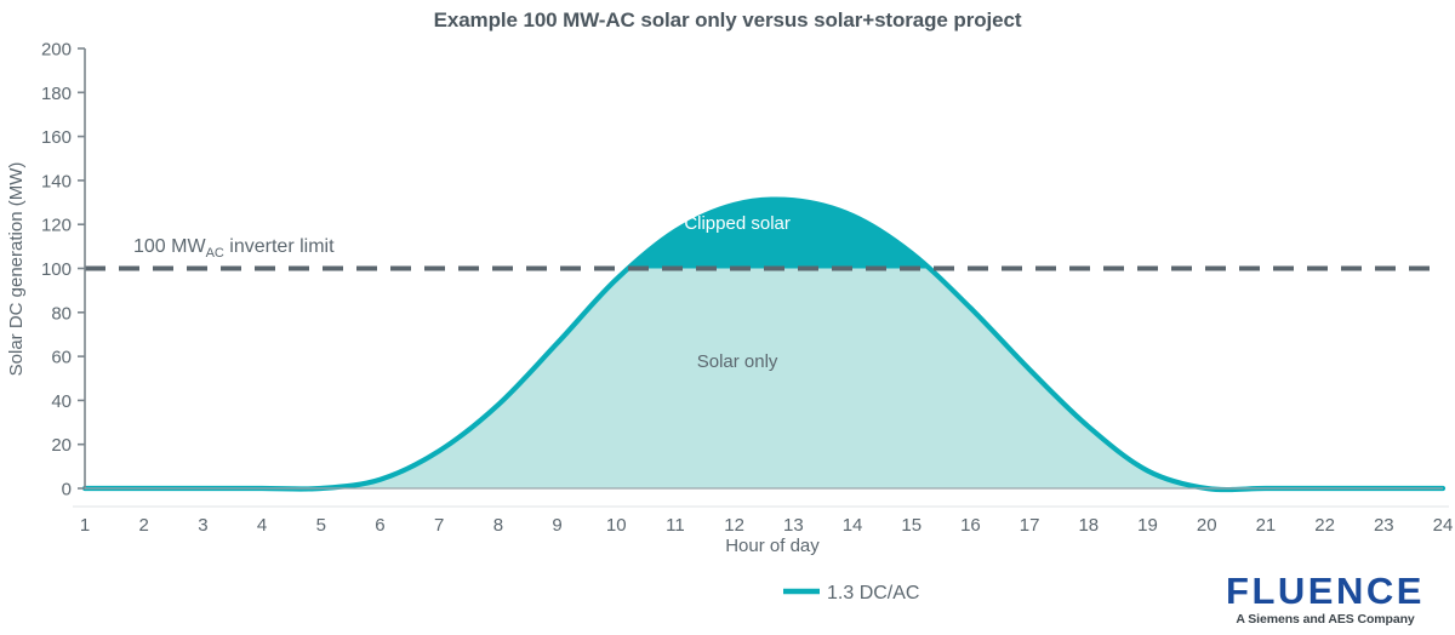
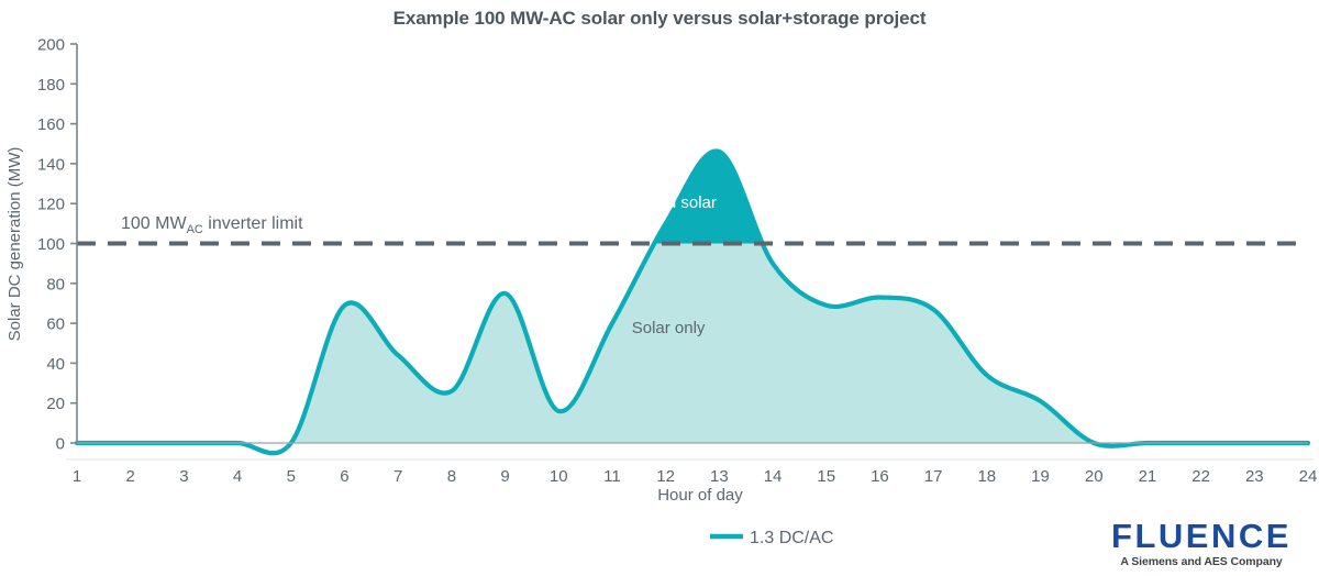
6: 4 -> 69
7: 17 -> 44
8: 38 -> 26
9: 66 -> 75
10: 95 -> 16
11: 117 -> 60
12: 129 -> 110
13: 131 -> 146
14: 124 -> 90
15: 107 -> 69
16: 82 -> 73
17: 54 -> 67
18: 28 -> 34
19: 8 -> 21
